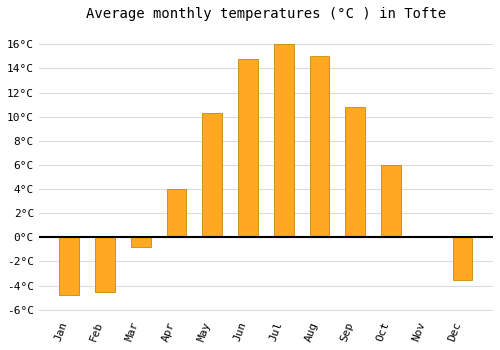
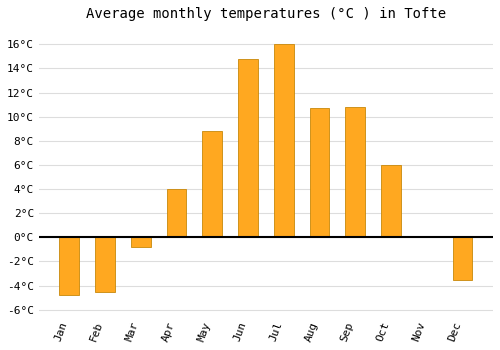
May: 10.3°C -> 8.8°C
Aug: 15.0°C -> 10.7°C
